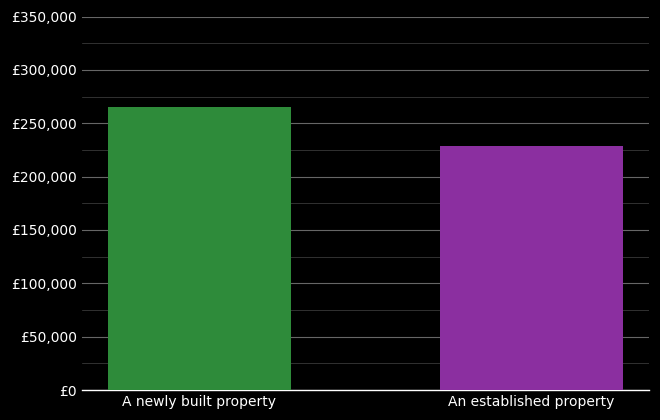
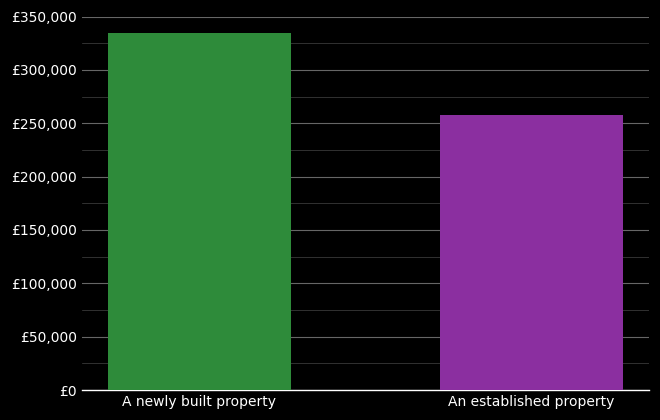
A newly built property: £265,000 -> £335,000
An established property: £229,000 -> £258,000
